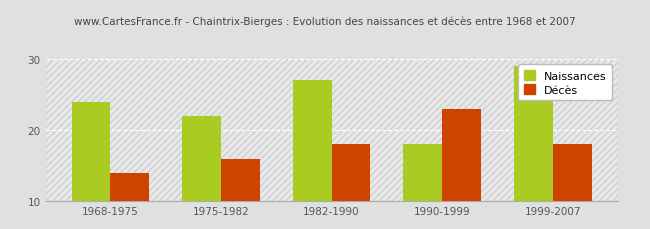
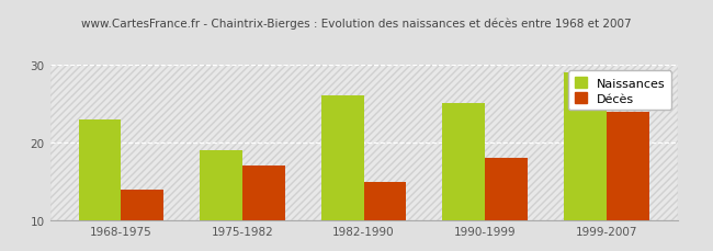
Naissances/1968-1975: 24 -> 23
Naissances/1975-1982: 22 -> 19
Décès/1975-1982: 16 -> 17
Naissances/1982-1990: 27 -> 26
Décès/1982-1990: 18 -> 15
Naissances/1990-1999: 18 -> 25
Décès/1990-1999: 23 -> 18
Décès/1999-2007: 18 -> 24
